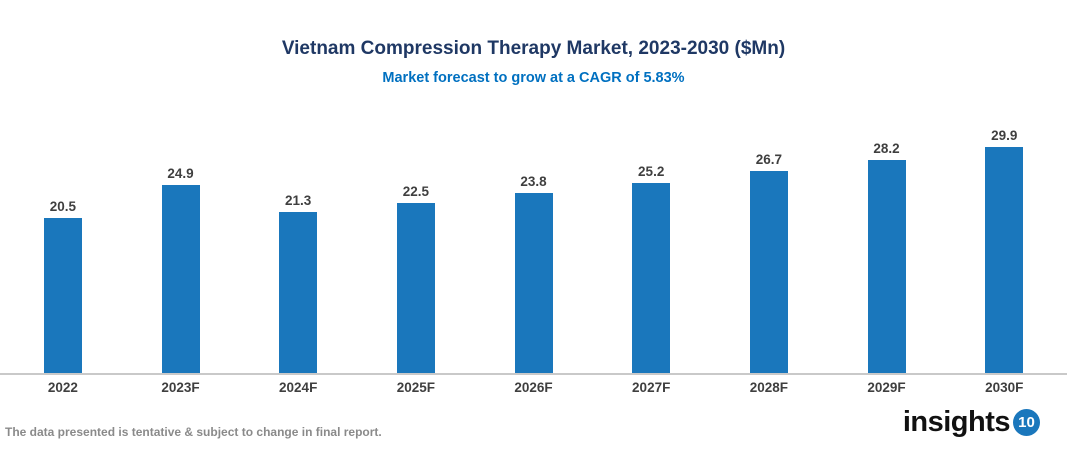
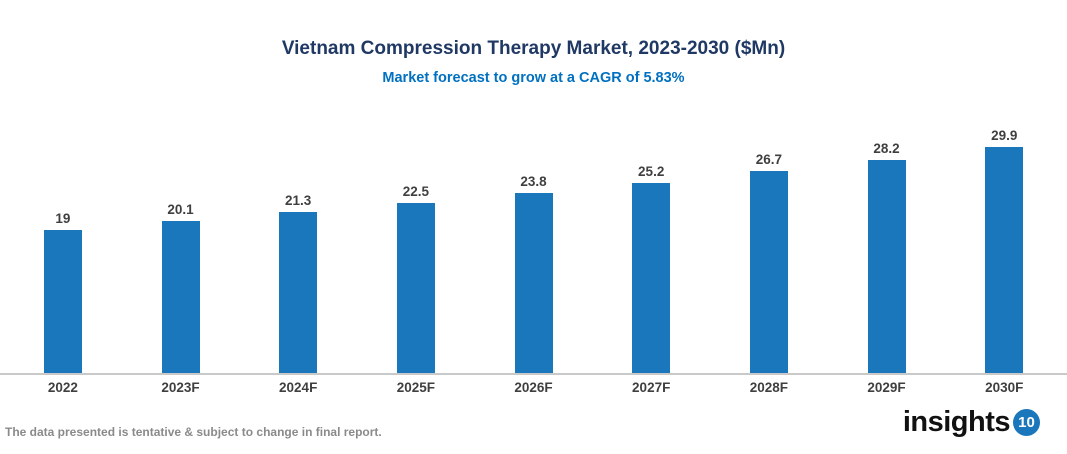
2022: 20.5 -> 19
2023F: 24.9 -> 20.1
